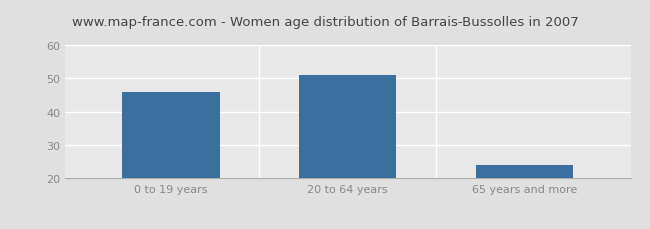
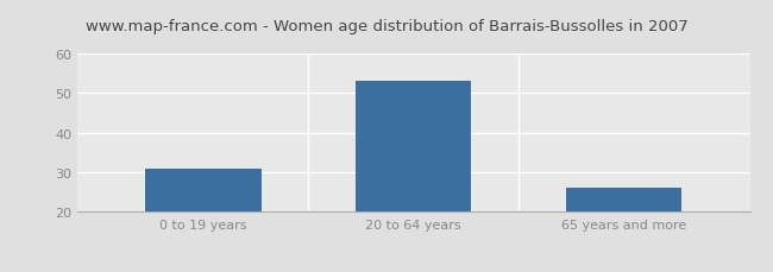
0 to 19 years: 46 -> 31
20 to 64 years: 51 -> 53
65 years and more: 24 -> 26
